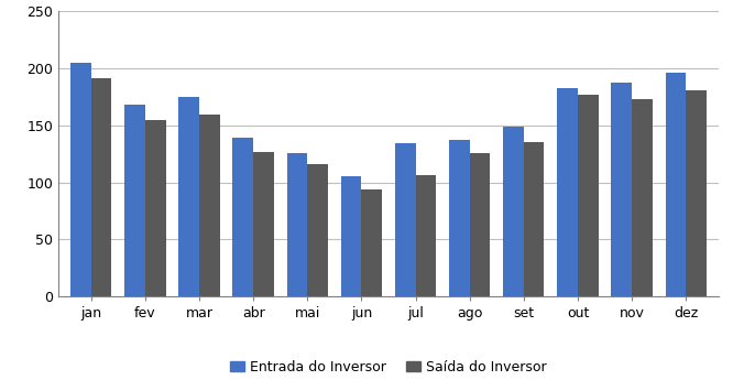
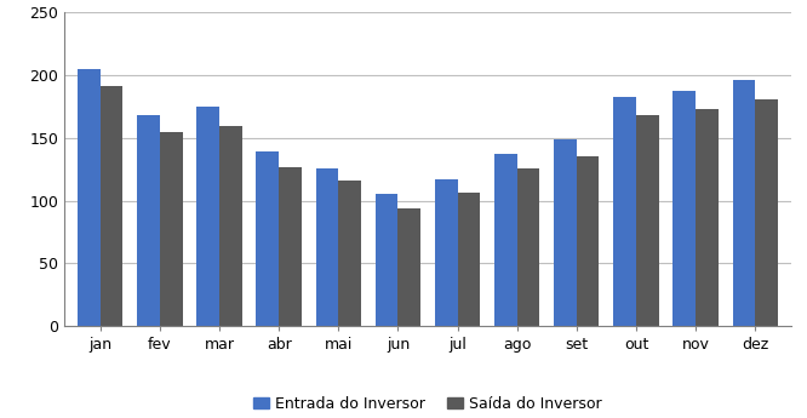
Entrada do Inversor/jul: 134 -> 117
Saída do Inversor/out: 177 -> 168
